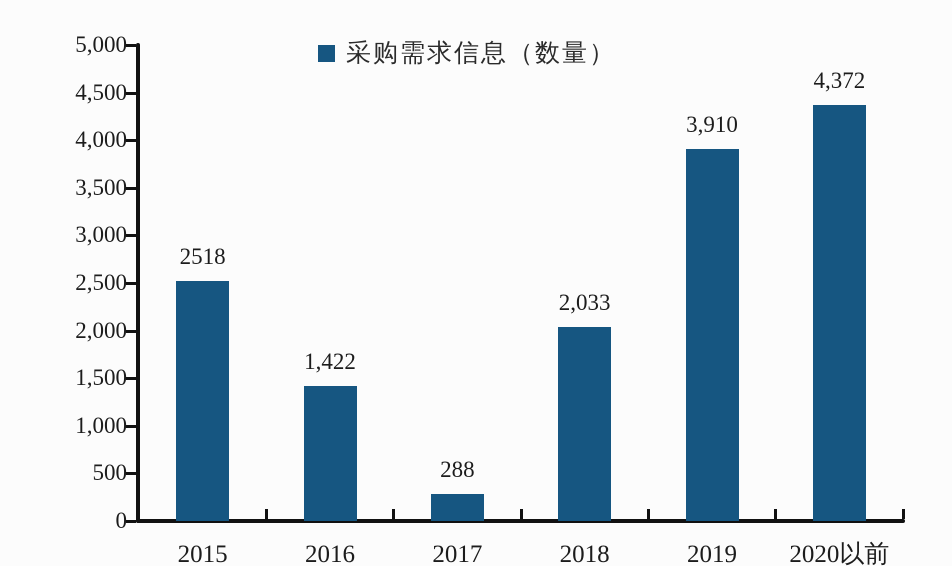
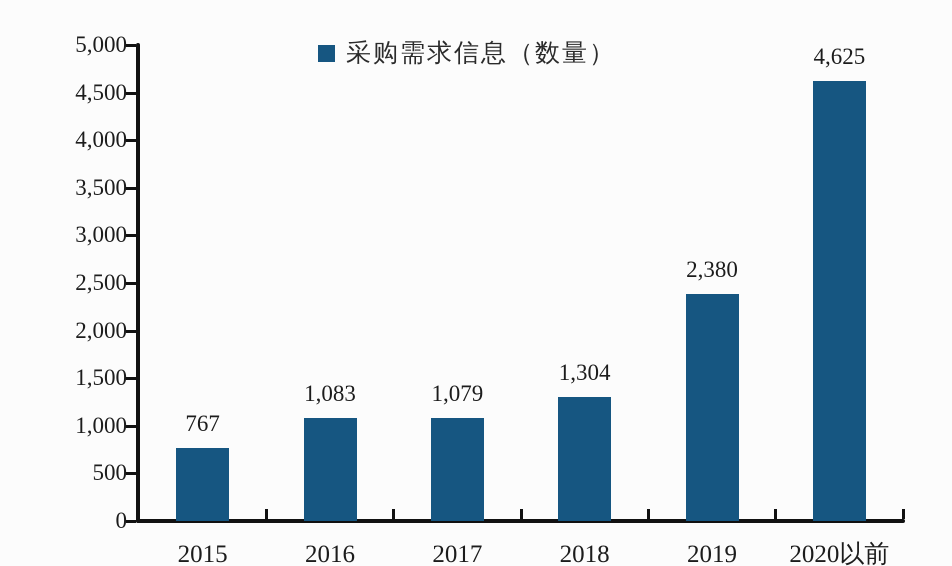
2015: 2518 -> 767
2016: 1,422 -> 1,083
2017: 288 -> 1,079
2018: 2,033 -> 1,304
2019: 3,910 -> 2,380
2020以前: 4,372 -> 4,625
